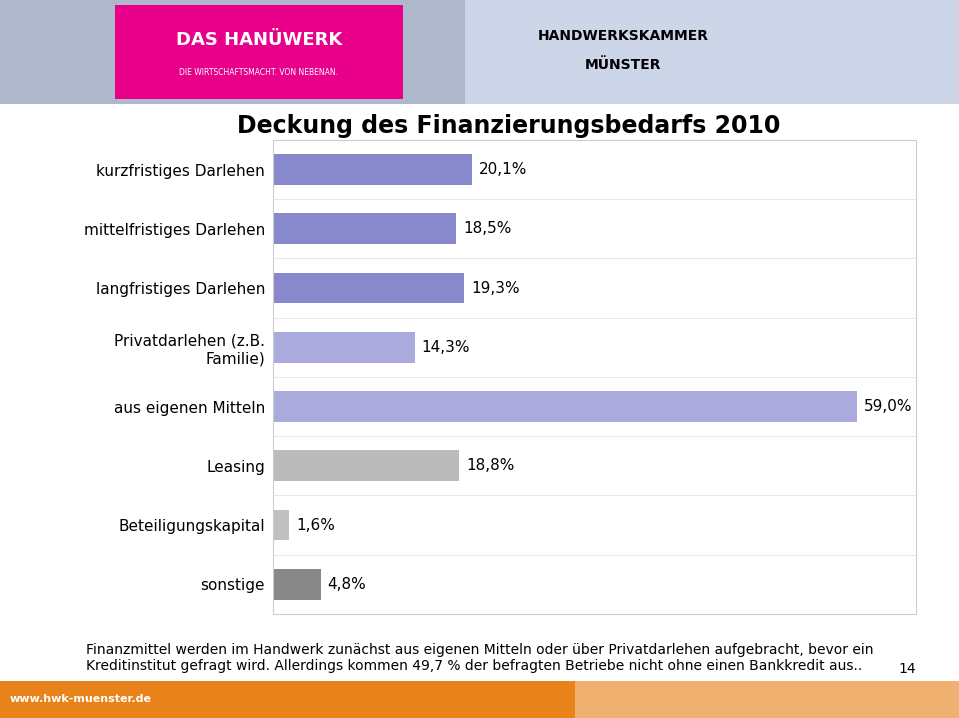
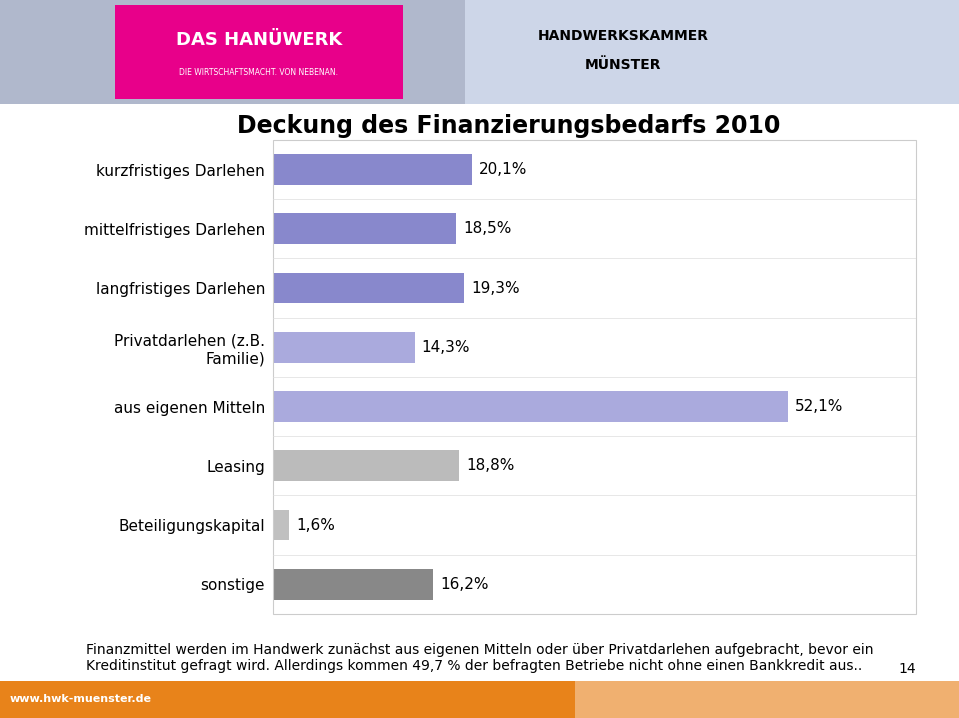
aus eigenen Mitteln: 59,0% -> 52,1%
sonstige: 4,8% -> 16,2%
